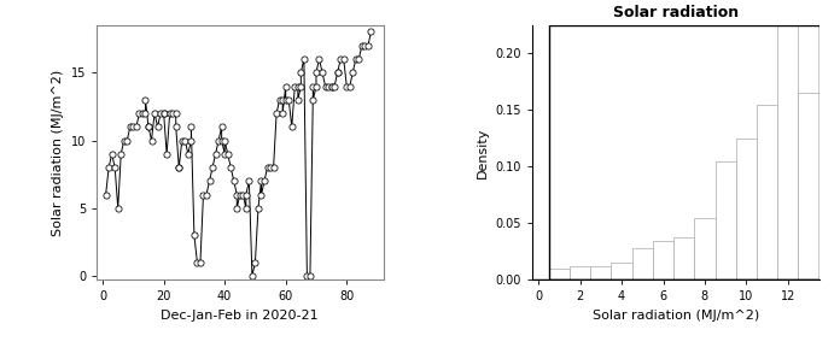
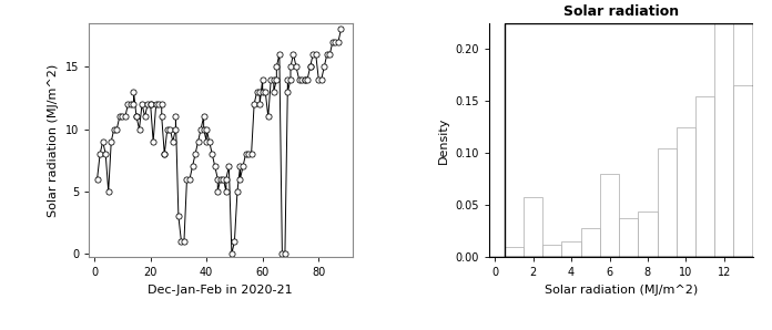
Solar radiation/2: 0.012 -> 0.058
Solar radiation/6: 0.035 -> 0.080
Solar radiation/8: 0.055 -> 0.044
